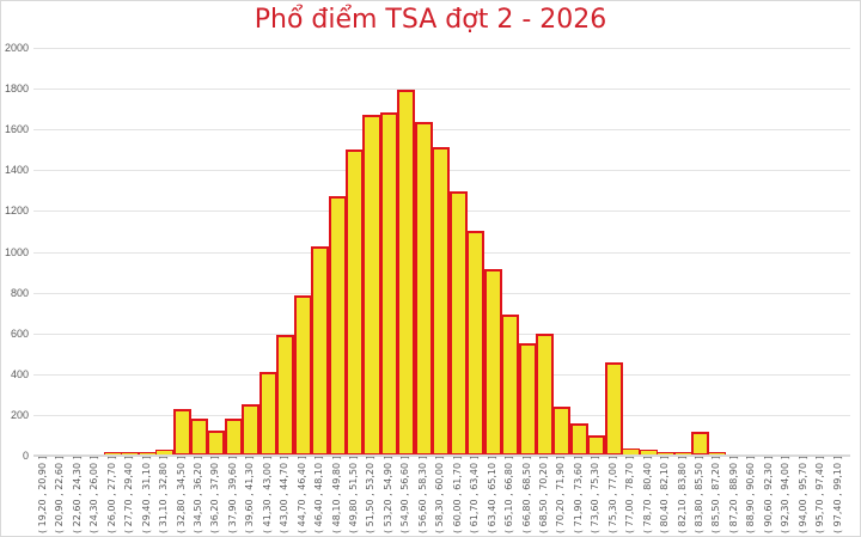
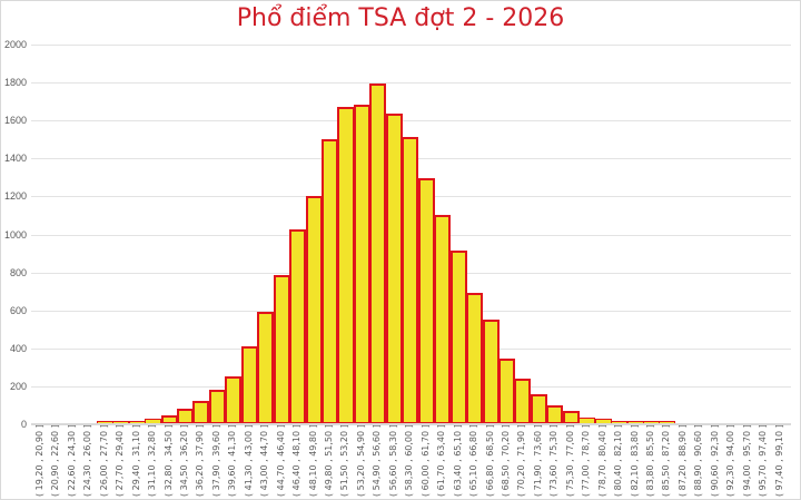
( 32,80 , 34,50 ]: 230 -> 40
( 34,50 , 36,20 ]: 180 -> 80
( 48,10 , 49,80 ]: 1270 -> 1200
( 68,50 , 70,20 ]: 600 -> 340
( 75,30 , 77,00 ]: 460 -> 70
( 83,80 , 85,50 ]: 120 -> 10
